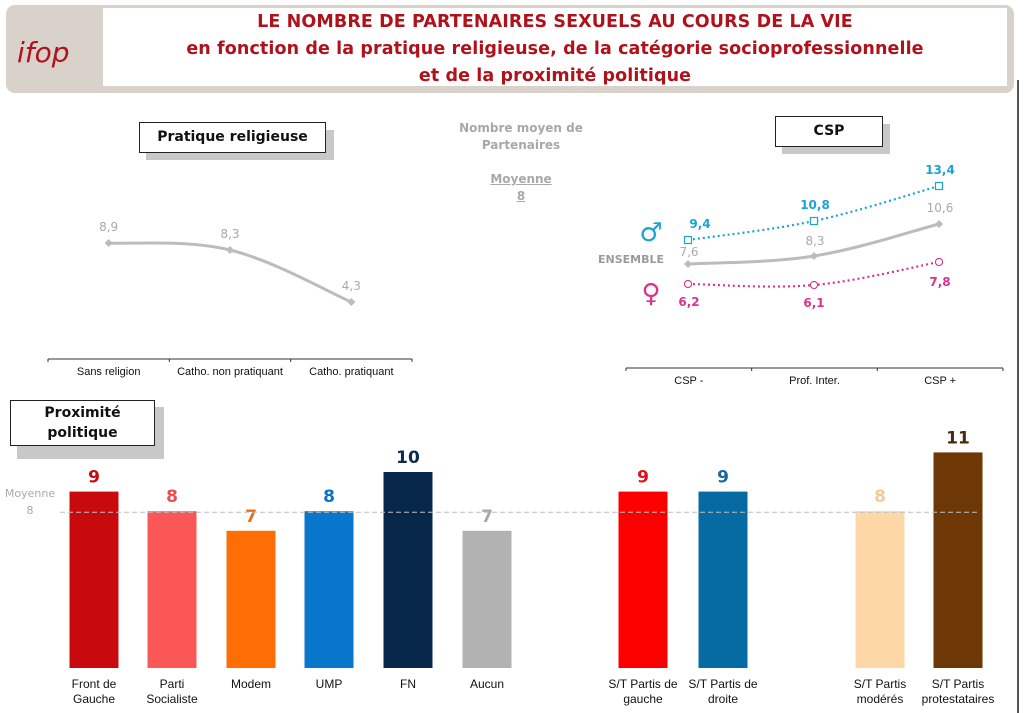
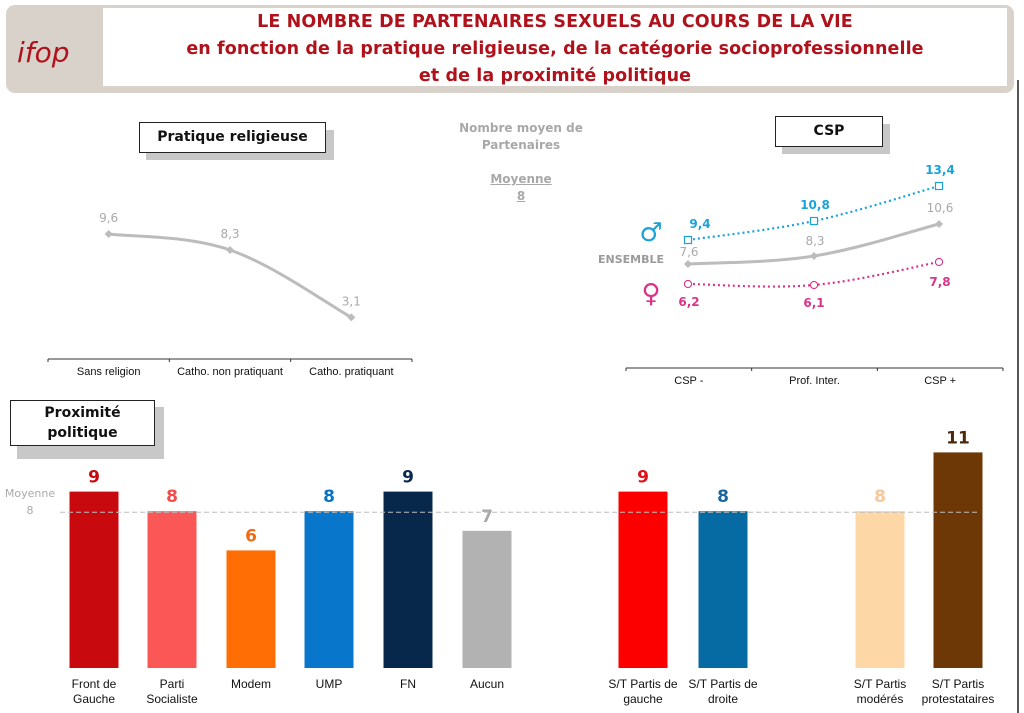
Pratique religieuse/Sans religion: 8,9 -> 9,6
Pratique religieuse/Catho. pratiquant: 4,3 -> 3,1
Proximité politique/Modem: 7 -> 6
Proximité politique/FN: 10 -> 9
Proximité politique/S/T Partis de droite: 9 -> 8
